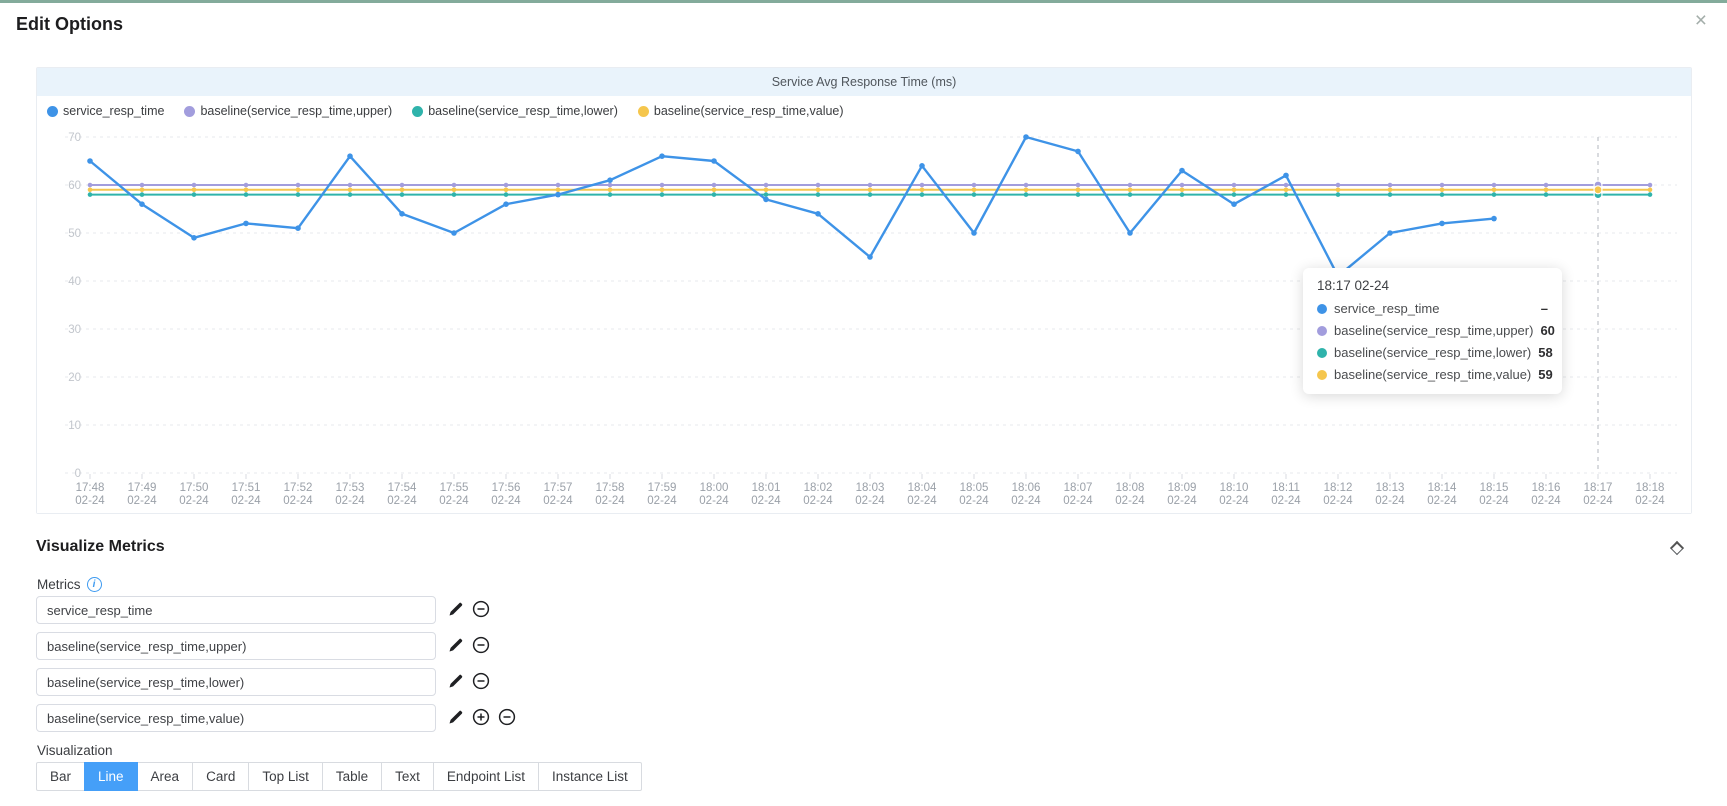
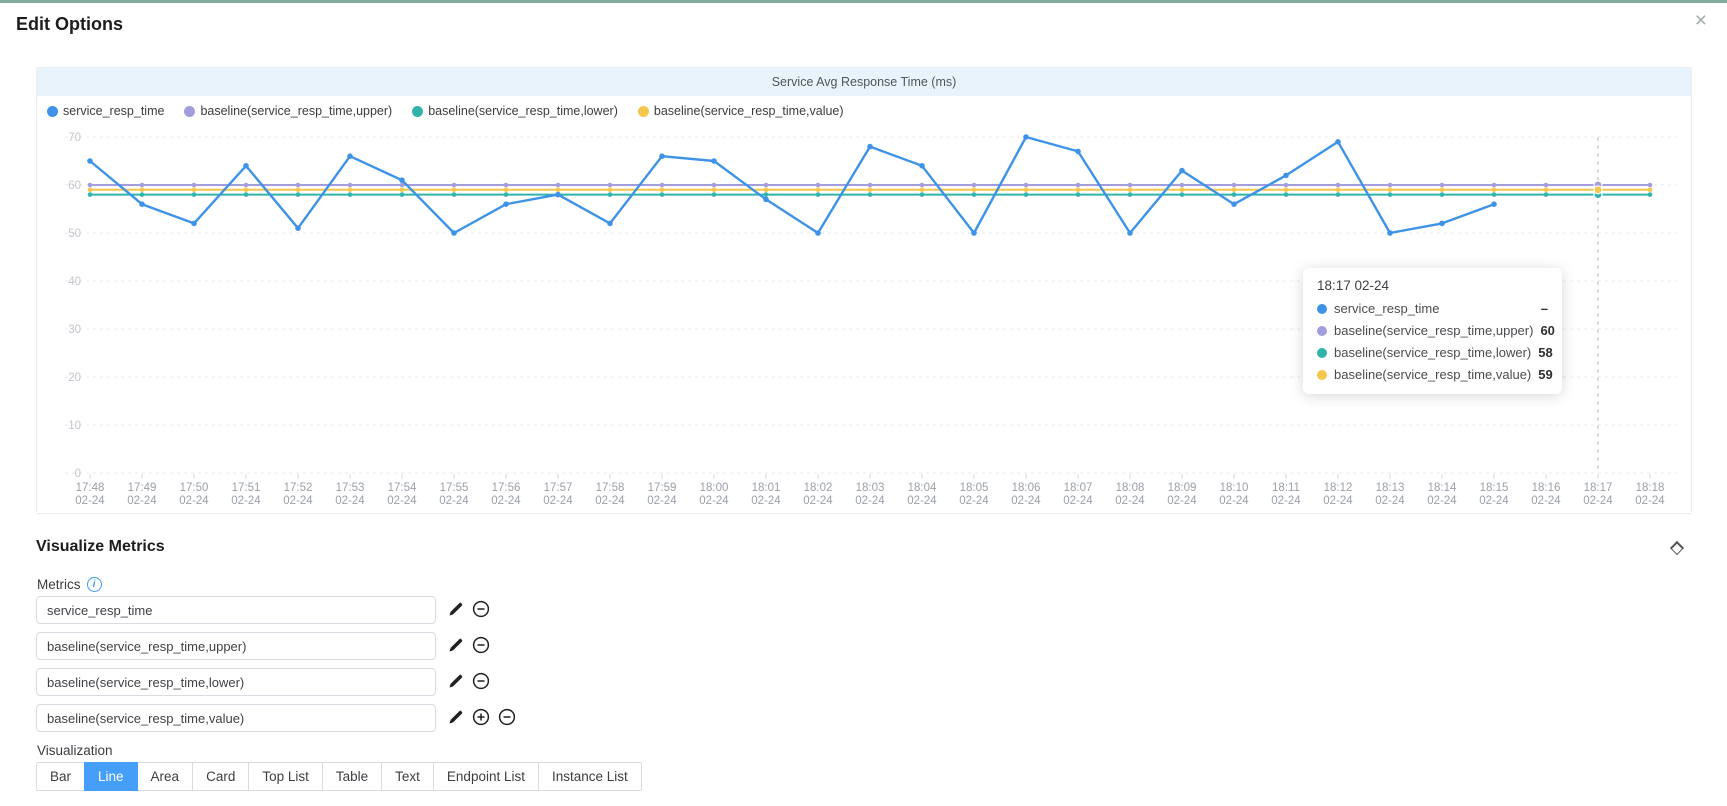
service_resp_time/17:50: 49 -> 52
service_resp_time/17:51: 52 -> 64
service_resp_time/17:54: 54 -> 61
service_resp_time/17:58: 61 -> 52
service_resp_time/18:02: 54 -> 50
service_resp_time/18:03: 45 -> 68
service_resp_time/18:12: 41 -> 69
service_resp_time/18:15: 53 -> 56
